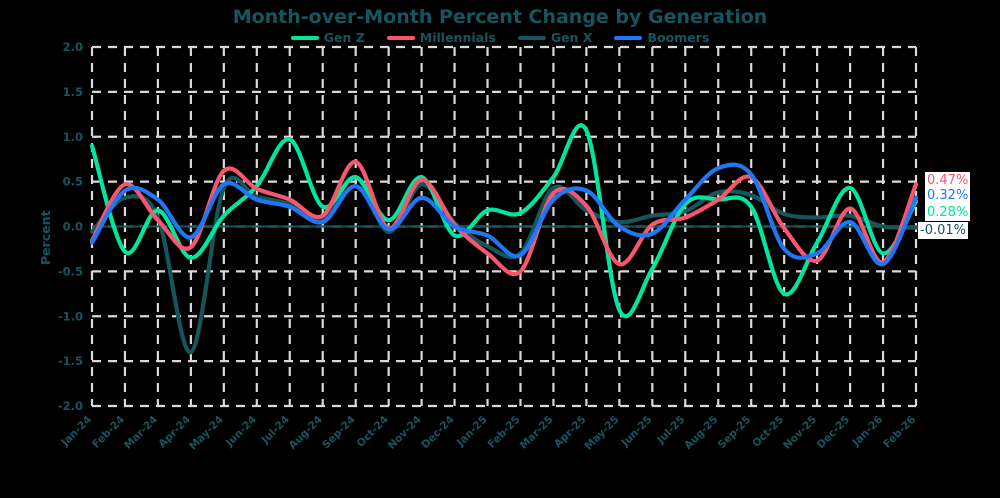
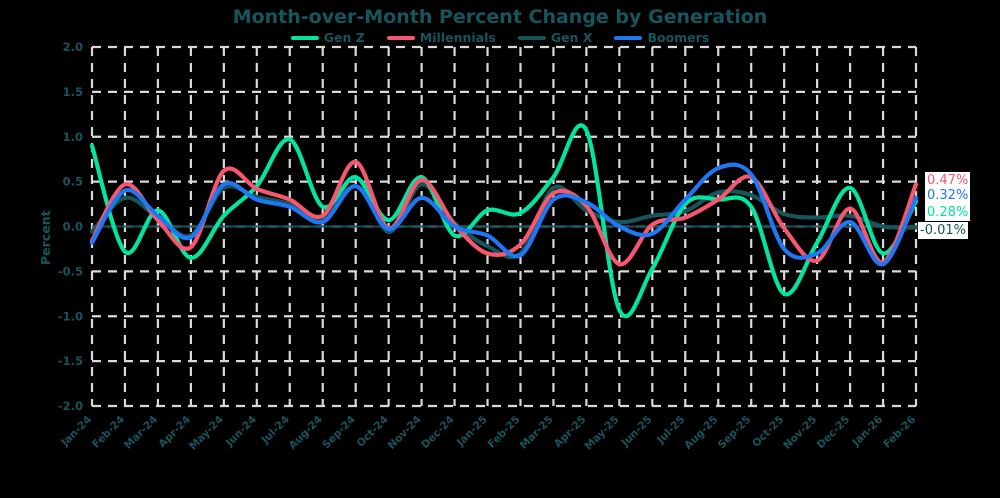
Boomers/Mar-24: 0.3 -> 0.1
Gen X/Apr-24: -1.4 -> -0.1
Millennials/Feb-25: -0.5 -> -0.2
Boomers/Apr-25: 0.4 -> 0.3
